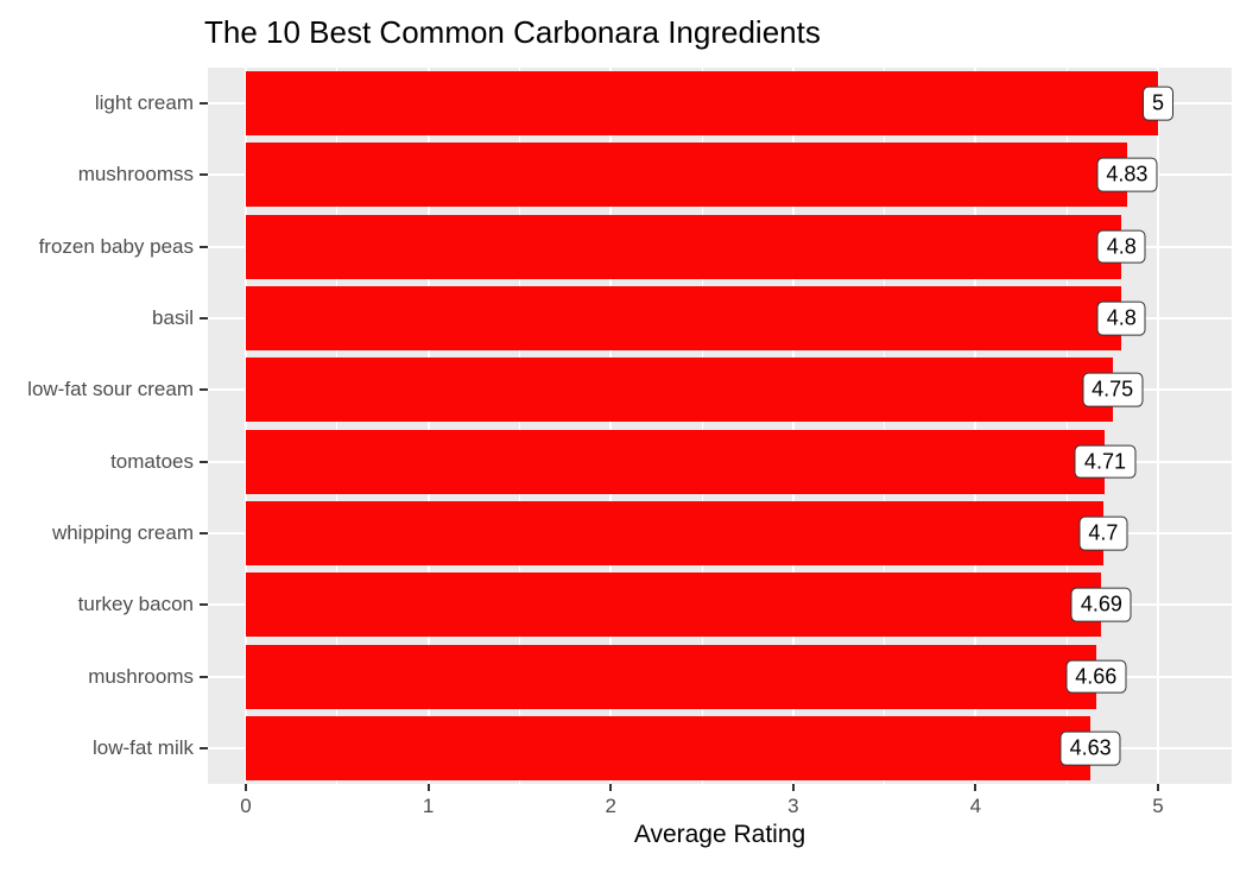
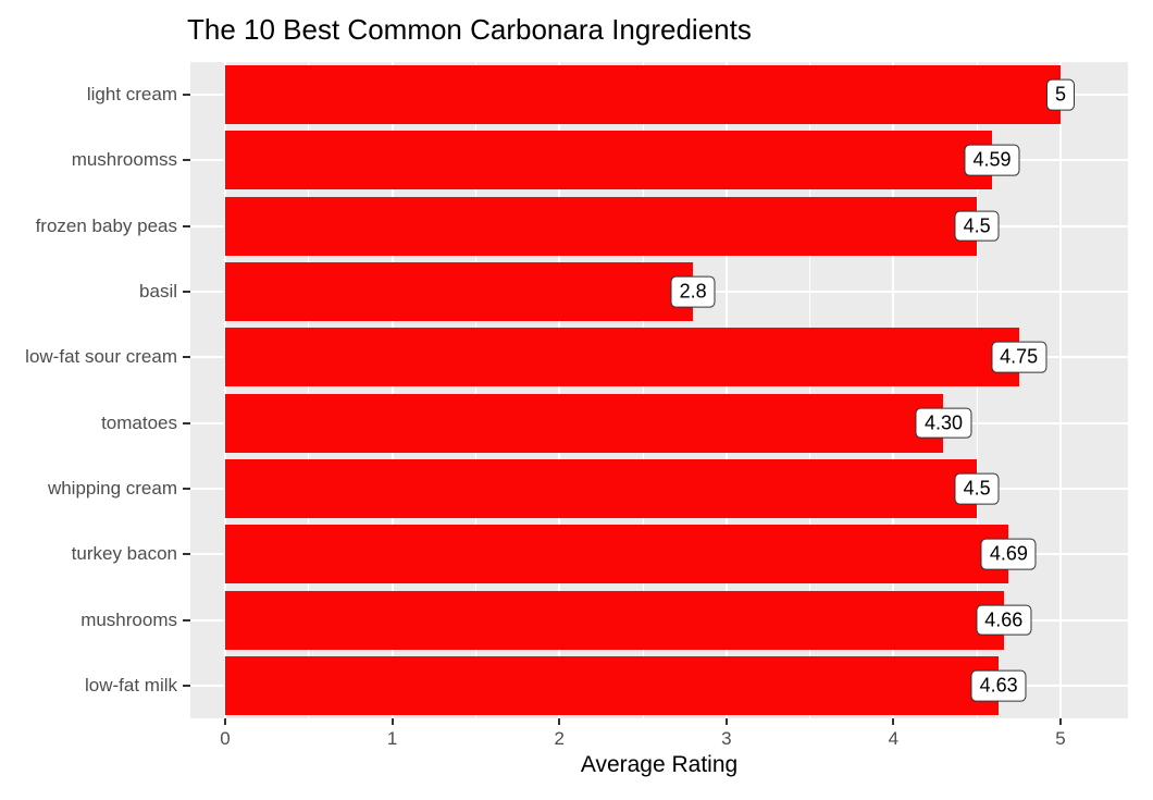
mushroomss: 4.83 -> 4.59
frozen baby peas: 4.8 -> 4.5
basil: 4.8 -> 2.8
tomatoes: 4.71 -> 4.30
whipping cream: 4.7 -> 4.5
